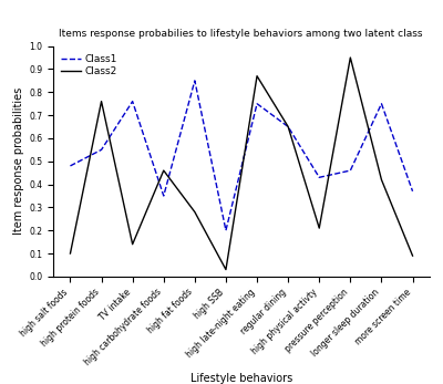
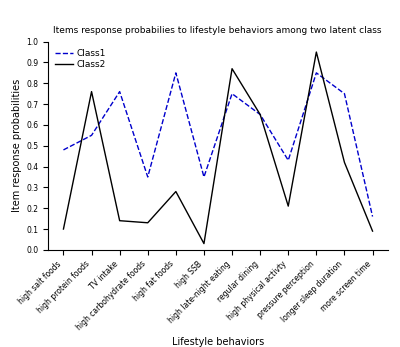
Class2/high carbohydrate foods: 0.46 -> 0.13
Class1/high SSB: 0.20 -> 0.35
Class1/pressure perception: 0.46 -> 0.85
Class1/more screen time: 0.37 -> 0.16
